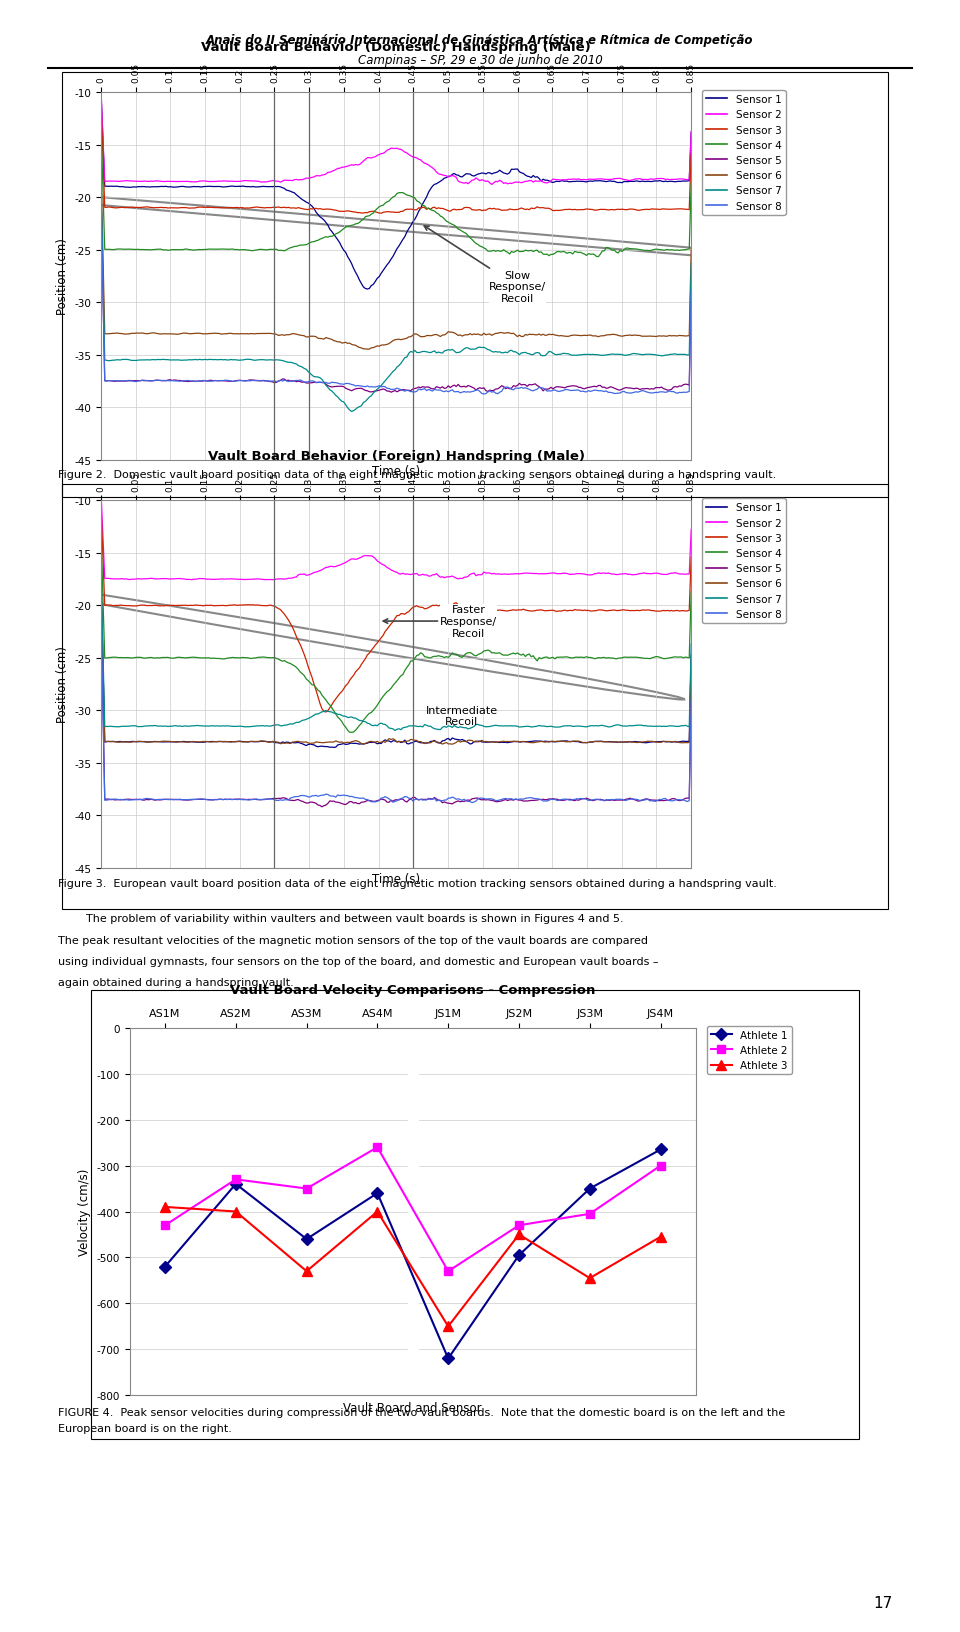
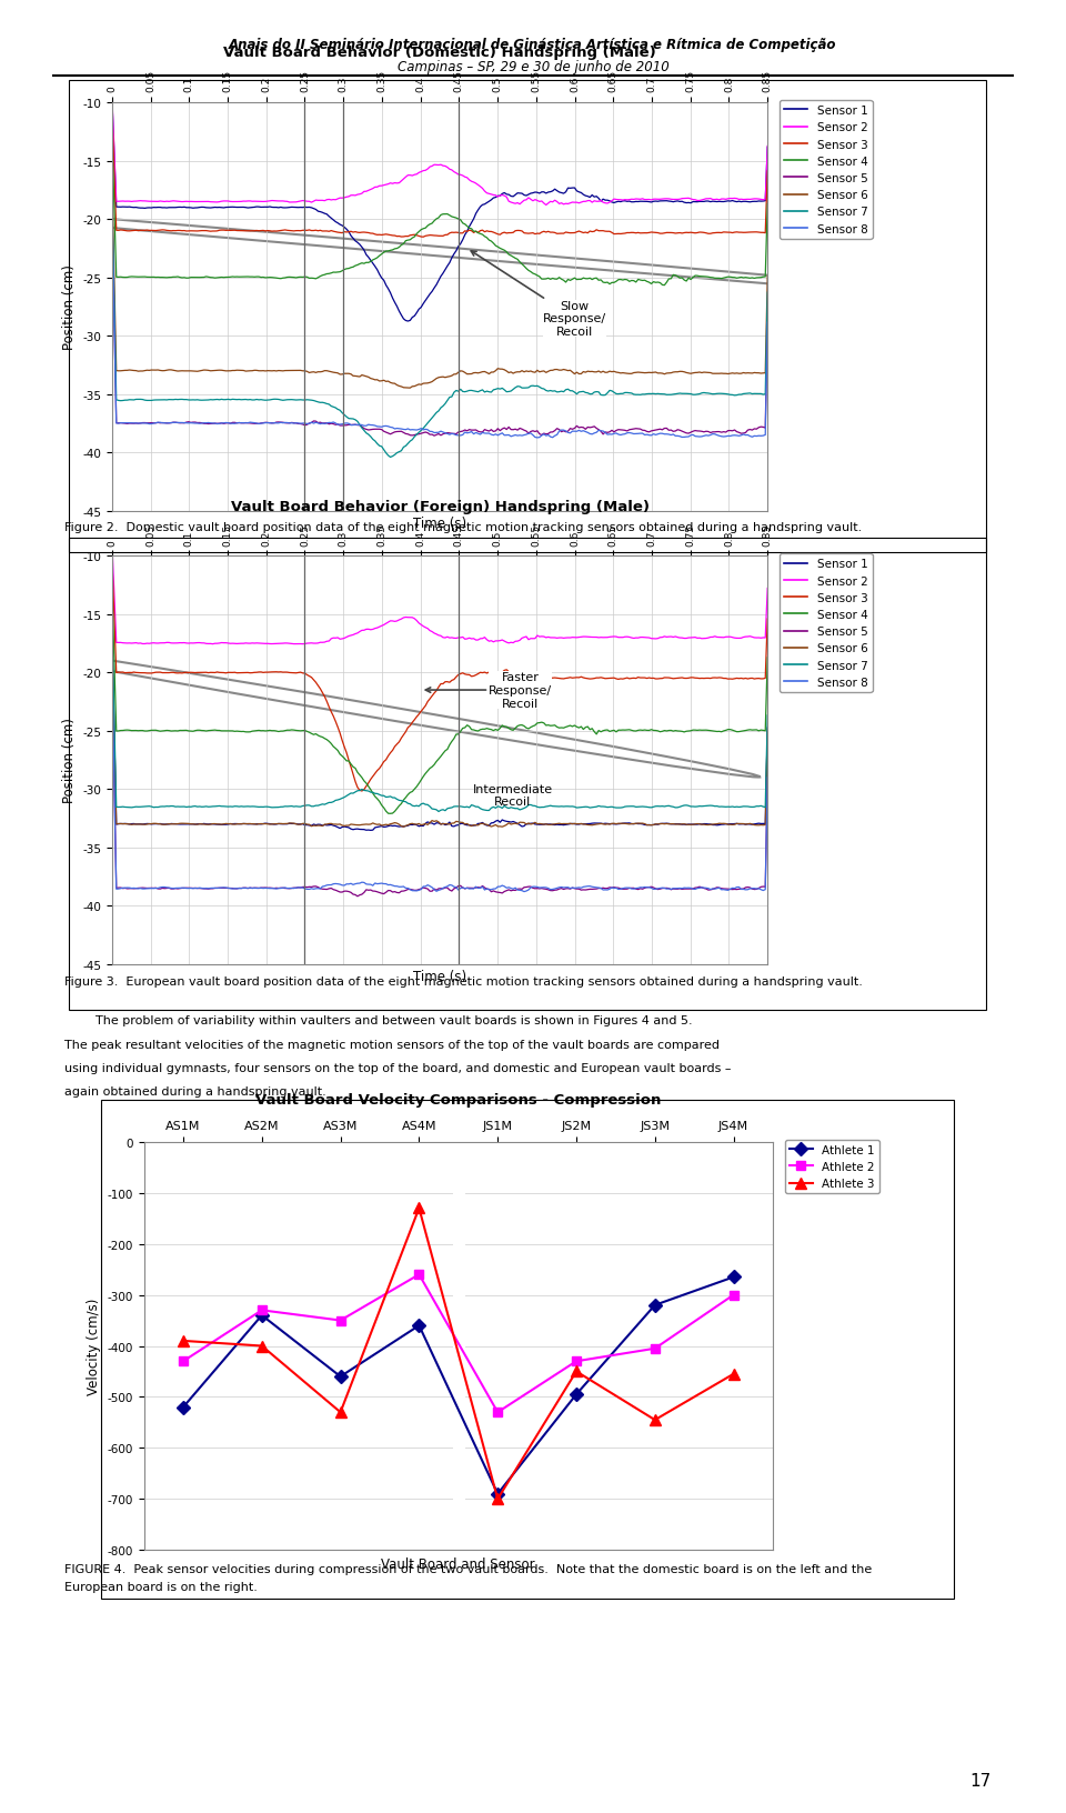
Vault Board Velocity Comparisons - Compression/Athlete 3/AS4M: -400 -> -130
Vault Board Velocity Comparisons - Compression/Athlete 1/JS1M: -720 -> -690
Vault Board Velocity Comparisons - Compression/Athlete 3/JS1M: -650 -> -700
Vault Board Velocity Comparisons - Compression/Athlete 1/JS3M: -350 -> -320
